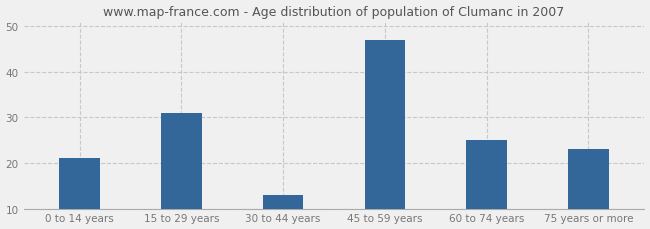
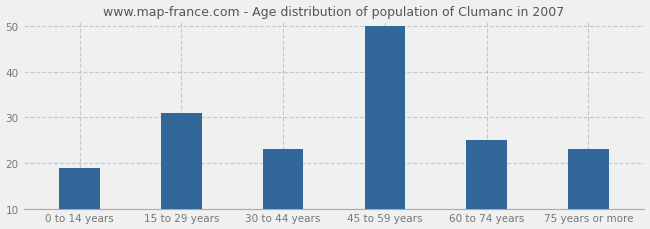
0 to 14 years: 21 -> 19
30 to 44 years: 13 -> 23
45 to 59 years: 47 -> 50
